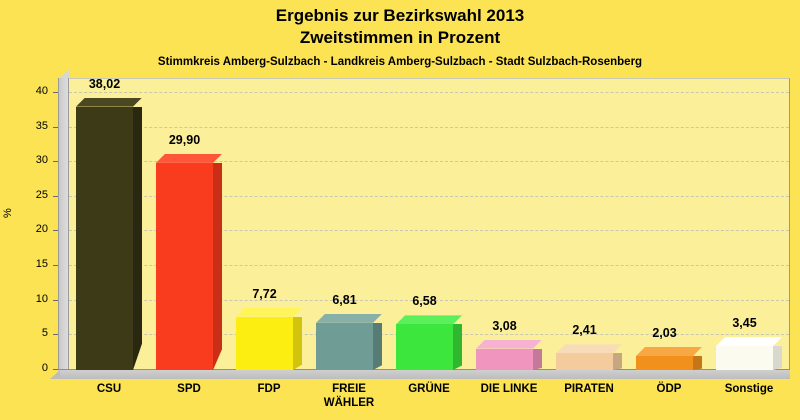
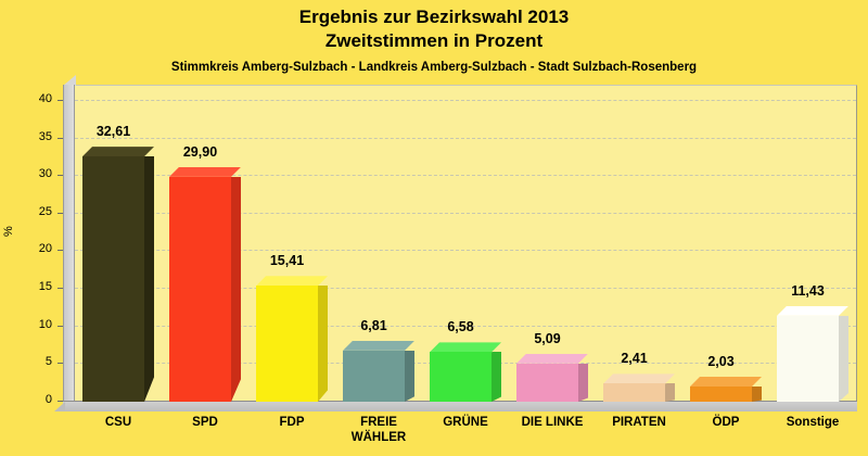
CSU: 38,02 -> 32,61
FDP: 7,72 -> 15,41
DIE LINKE: 3,08 -> 5,09
Sonstige: 3,45 -> 11,43
